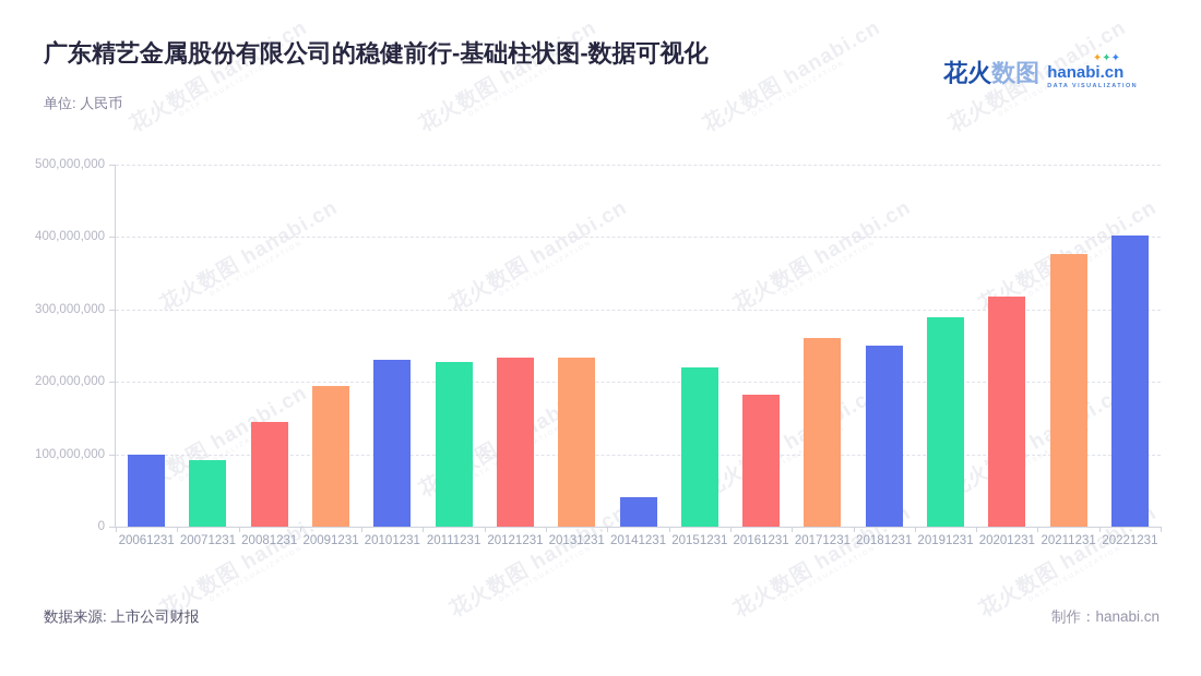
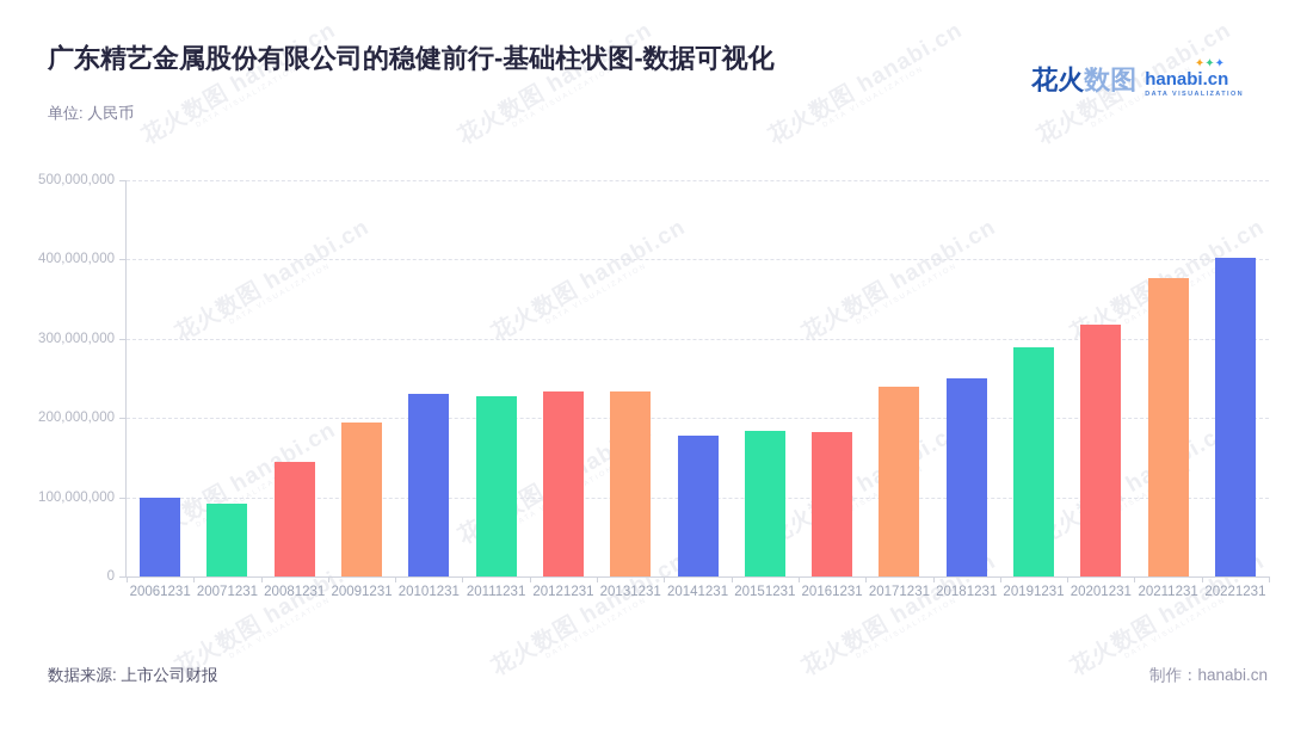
20141231: 40000000 -> 180000000
20151231: 220000000 -> 180000000
20171231: 260000000 -> 240000000
